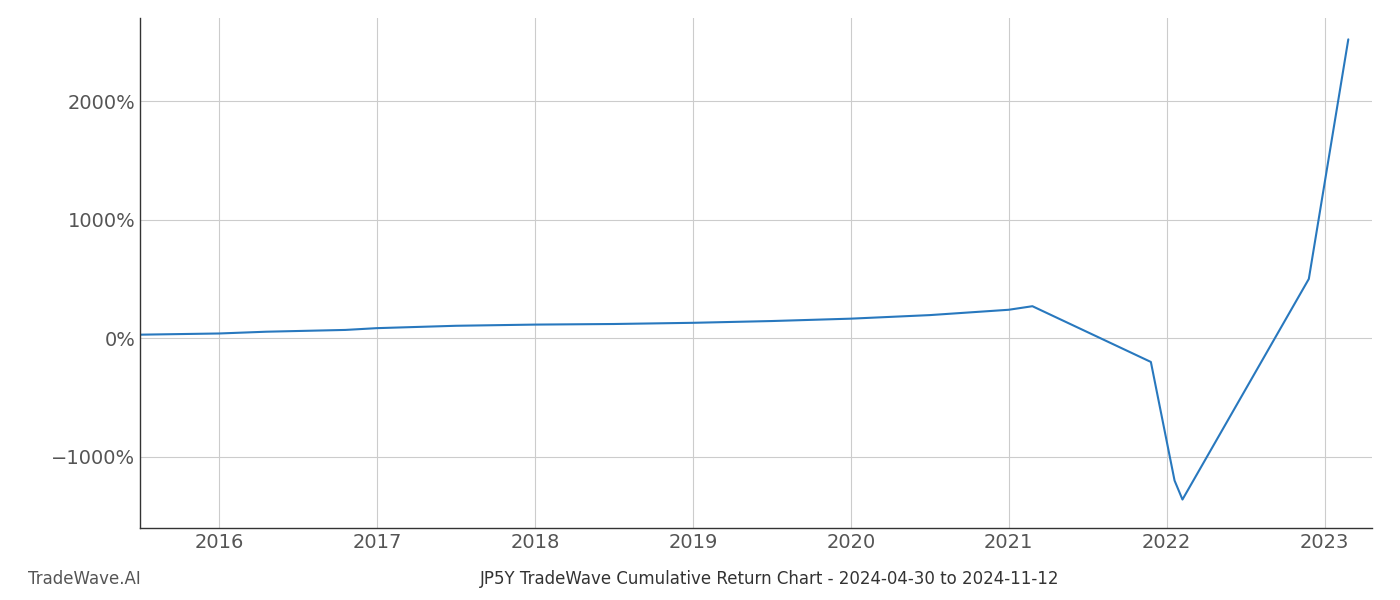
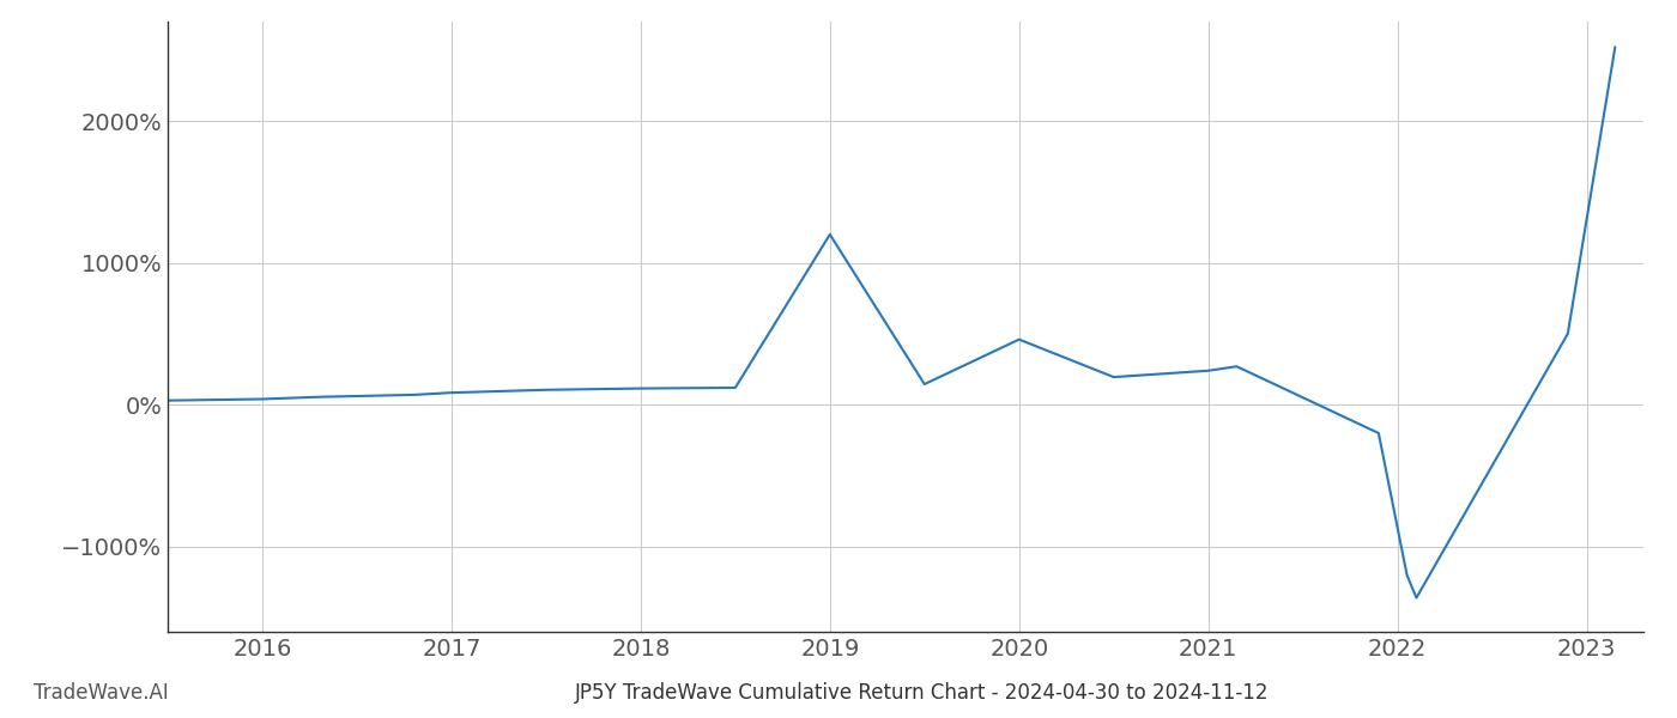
2019: 130% -> 1200%
2020: 160% -> 460%
